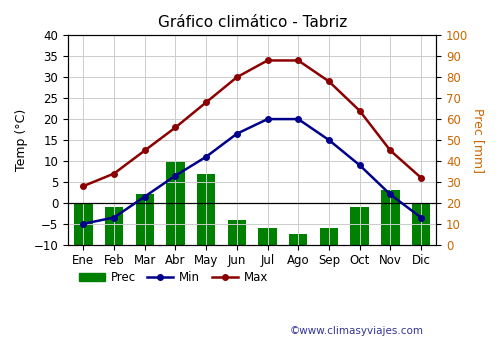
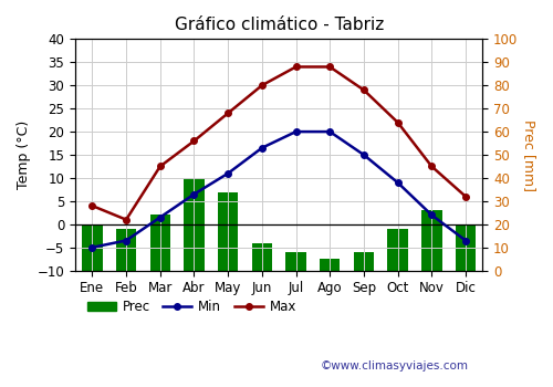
Max/Feb: 7.0 -> 1.0
